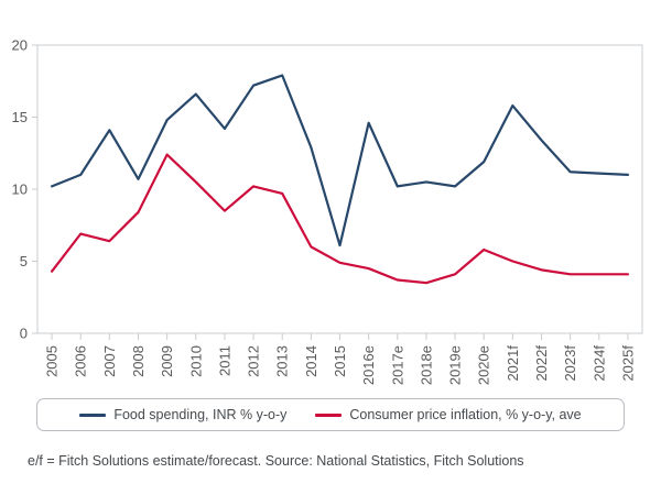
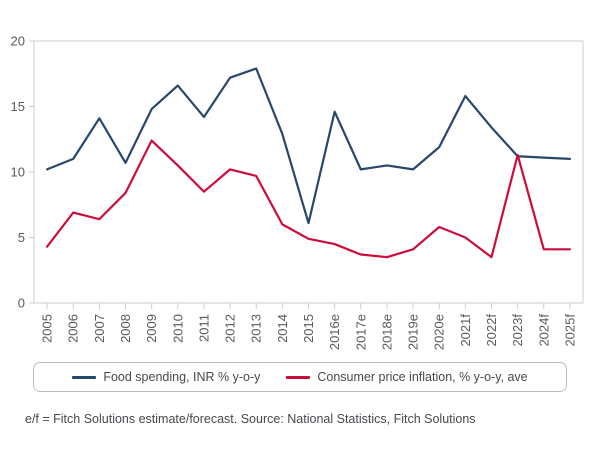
Consumer price inflation, % y-o-y, ave/2022f: 4.4 -> 3.5
Consumer price inflation, % y-o-y, ave/2023f: 4.1 -> 11.3
